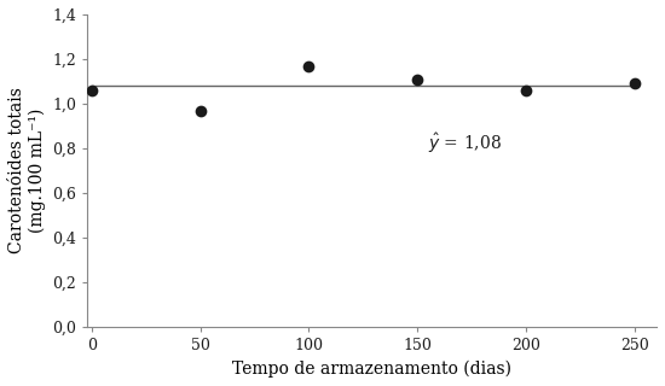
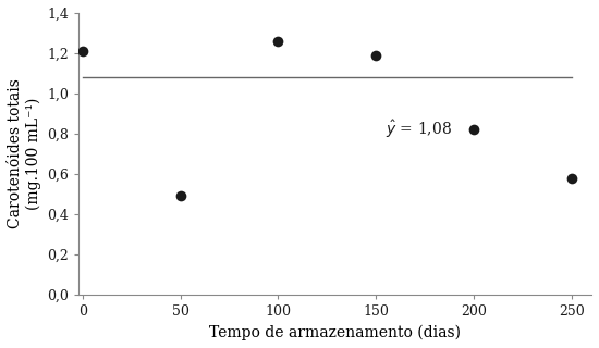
0: 1,06 -> 1,21
50: 0,97 -> 0,49
100: 1,17 -> 1,26
150: 1,11 -> 1,19
200: 1,06 -> 0,82
250: 1,09 -> 0,58
